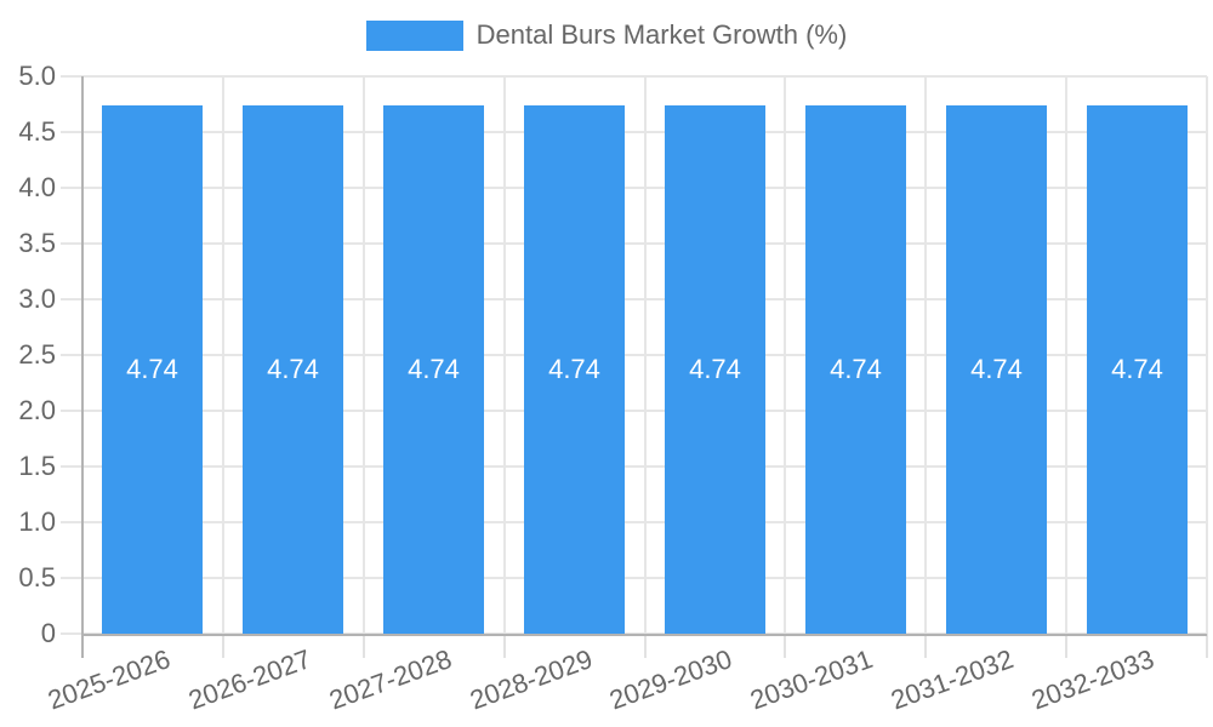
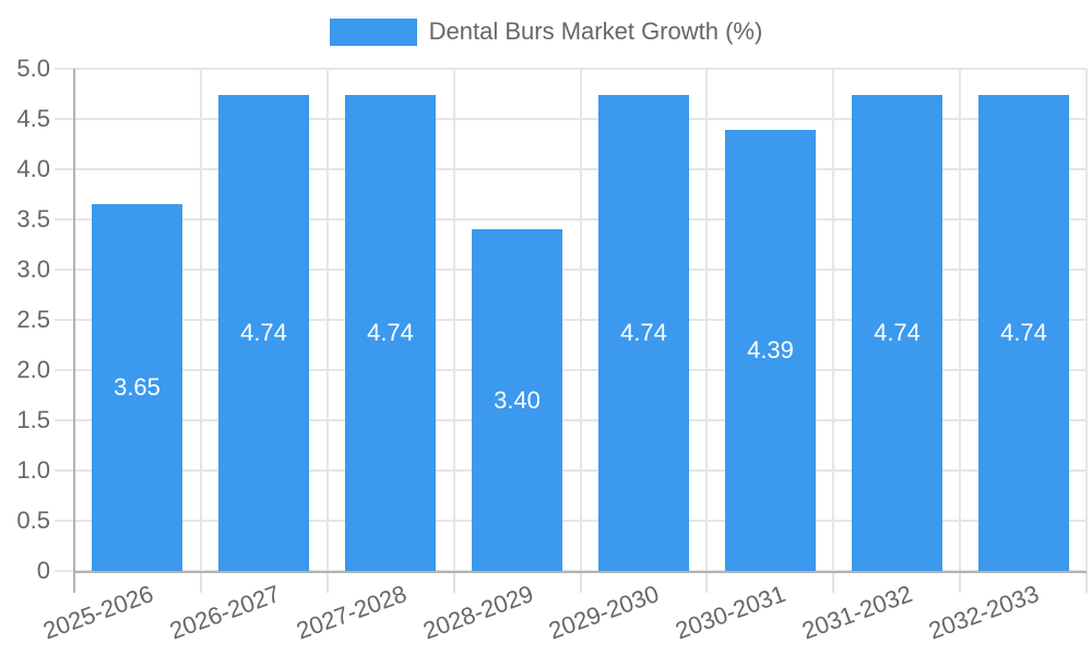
2025-2026: 4.74 -> 3.65
2028-2029: 4.74 -> 3.40
2030-2031: 4.74 -> 4.39
